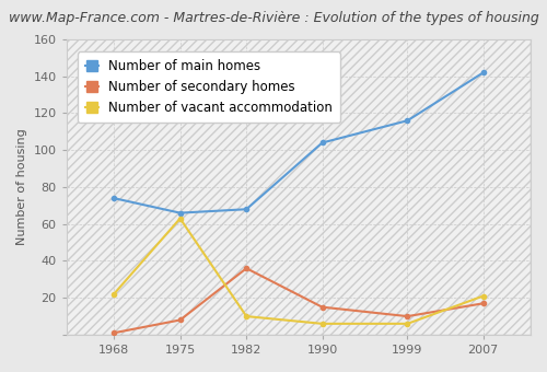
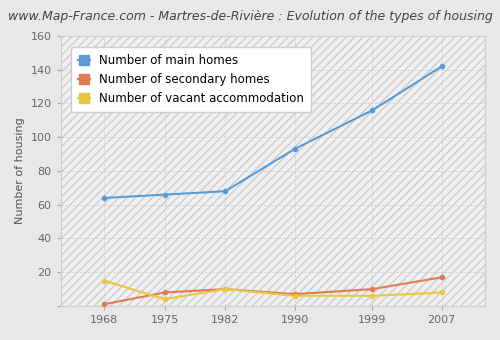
Number of main homes/1968: 74 -> 64
Number of vacant accommodation/1968: 22 -> 15
Number of vacant accommodation/1975: 63 -> 4
Number of secondary homes/1982: 36 -> 10
Number of main homes/1990: 104 -> 93
Number of secondary homes/1990: 15 -> 7
Number of vacant accommodation/2007: 21 -> 8
